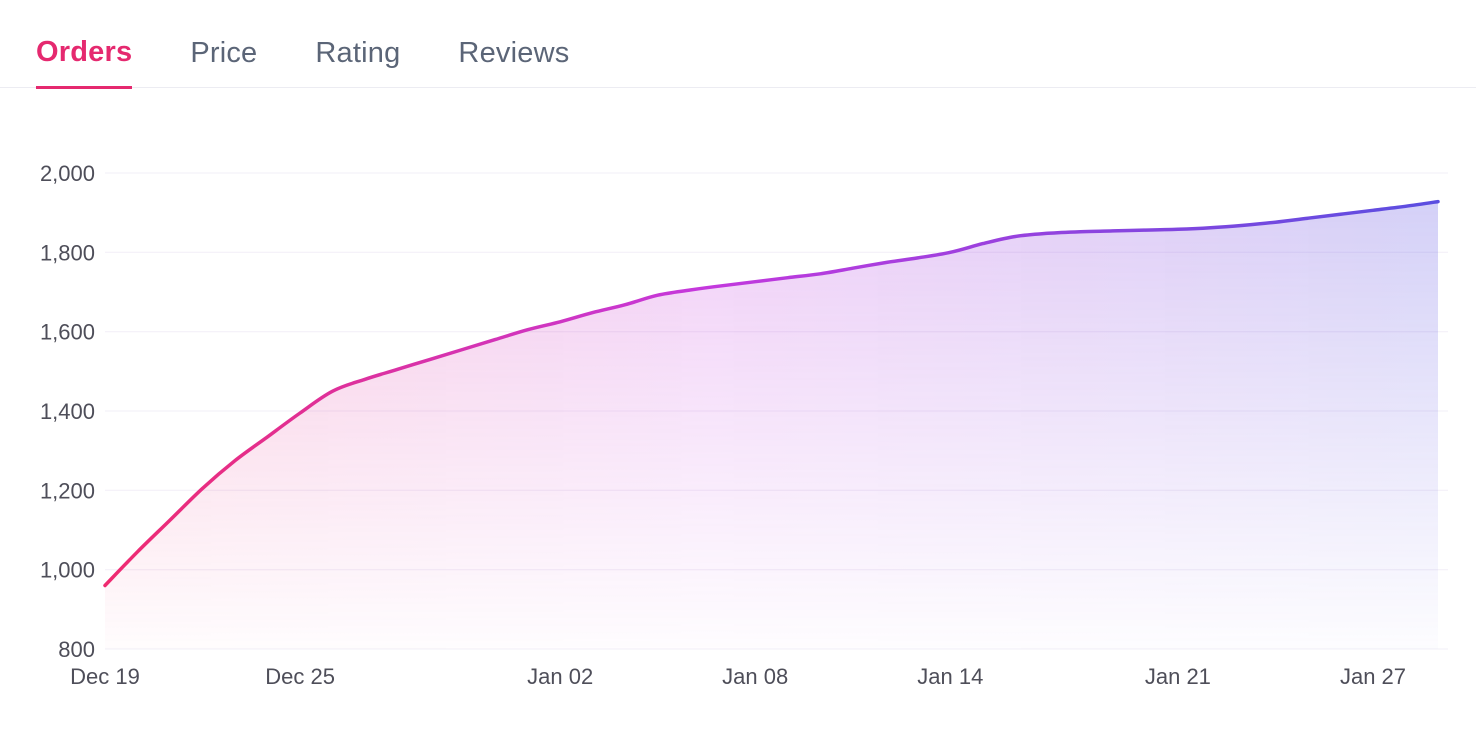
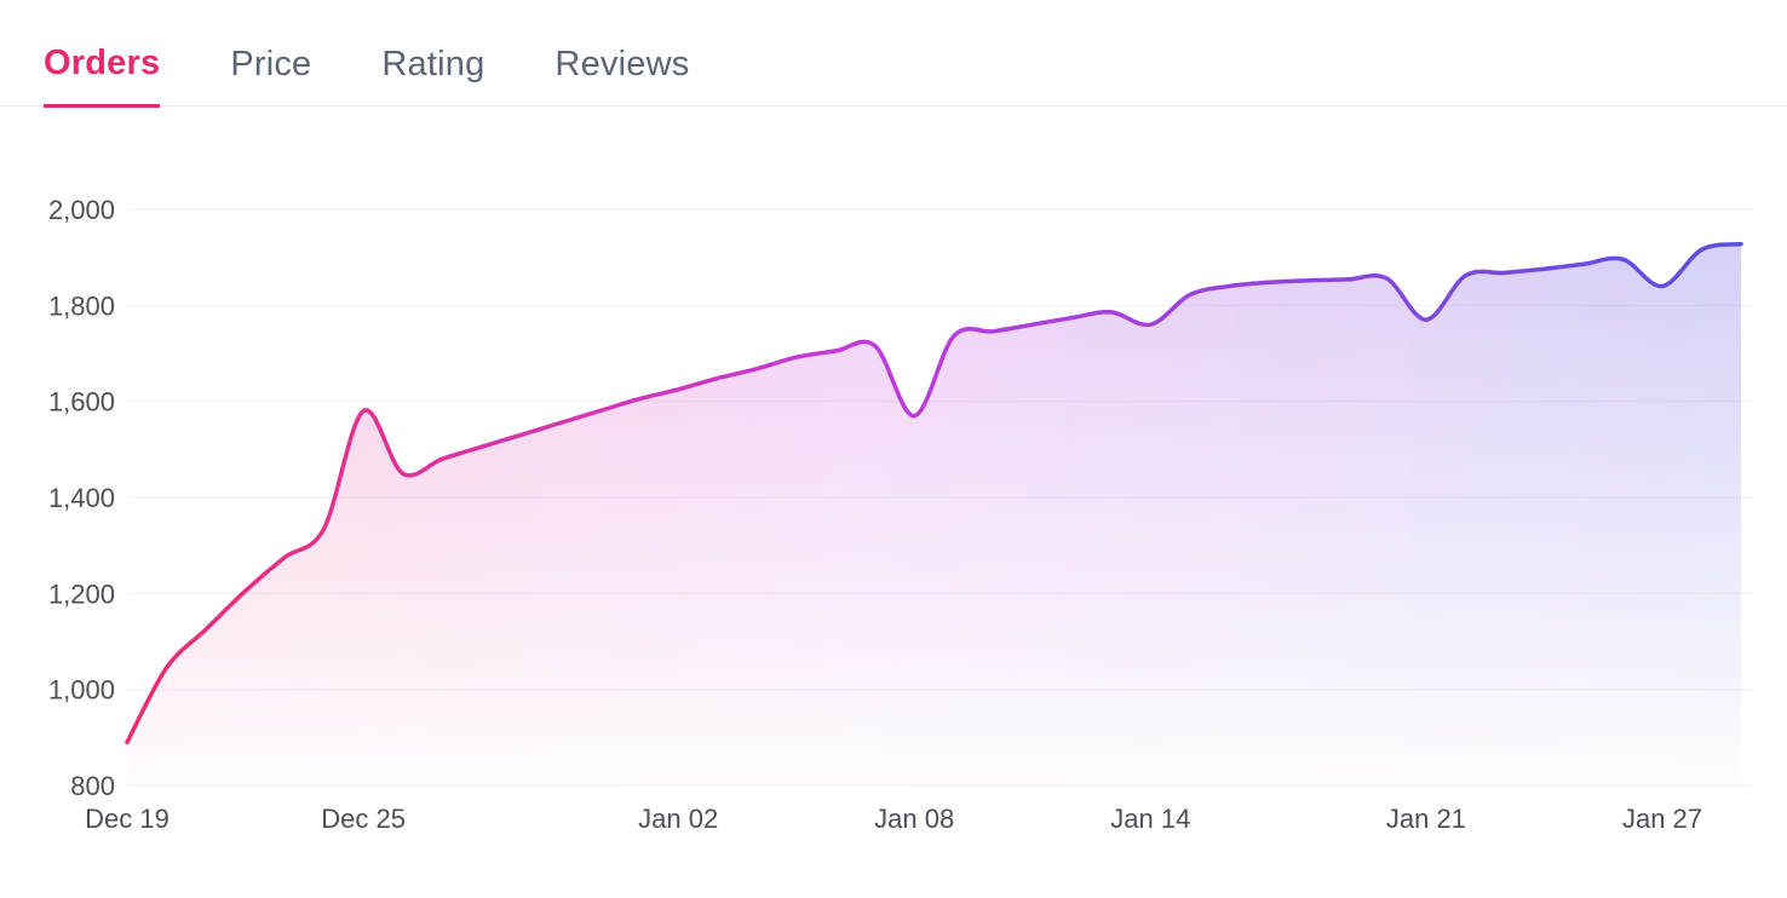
Dec 19: 960 -> 890
Dec 25: 1400 -> 1580
Jan 08: 1730 -> 1570
Jan 14: 1800 -> 1760
Jan 21: 1860 -> 1770
Jan 27: 1910 -> 1840
